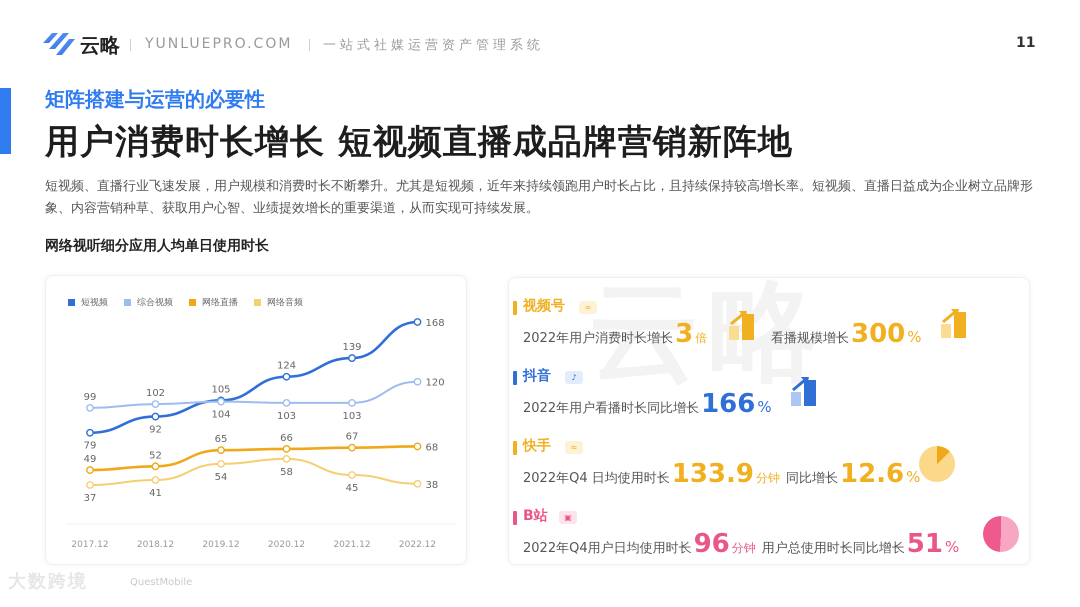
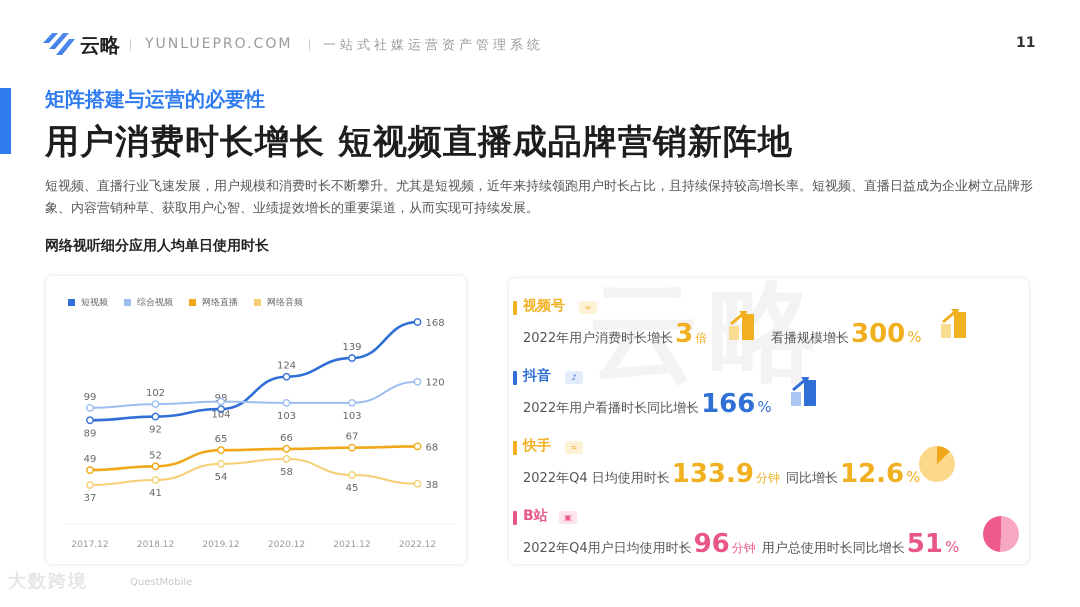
短视频/2017.12: 79 -> 89
短视频/2019.12: 105 -> 98
